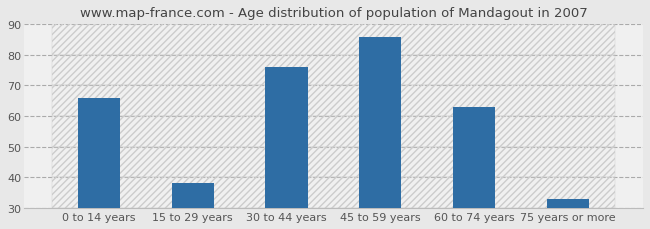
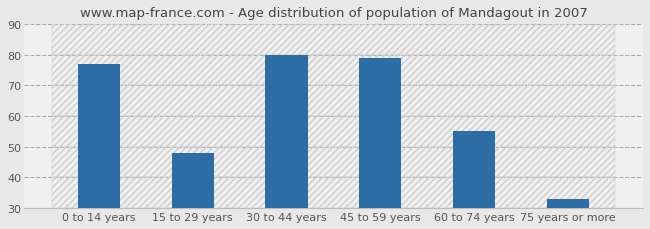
0 to 14 years: 66 -> 77
15 to 29 years: 38 -> 48
30 to 44 years: 76 -> 80
45 to 59 years: 86 -> 79
60 to 74 years: 63 -> 55
